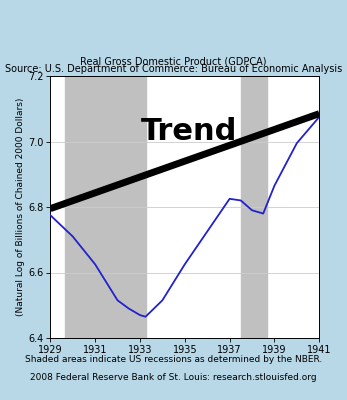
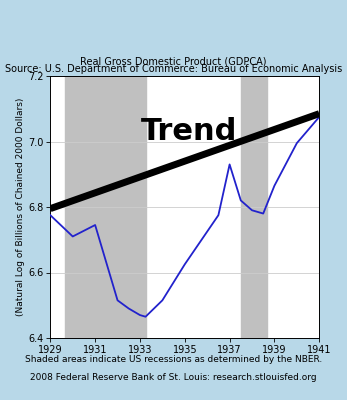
1931: 6.625 -> 6.745
1937: 6.825 -> 6.930
